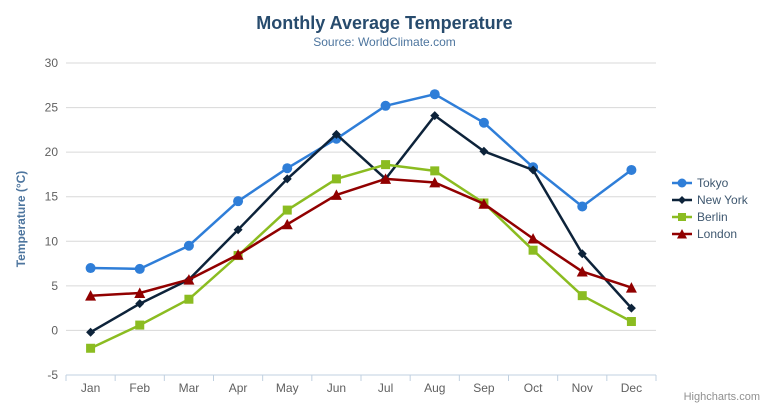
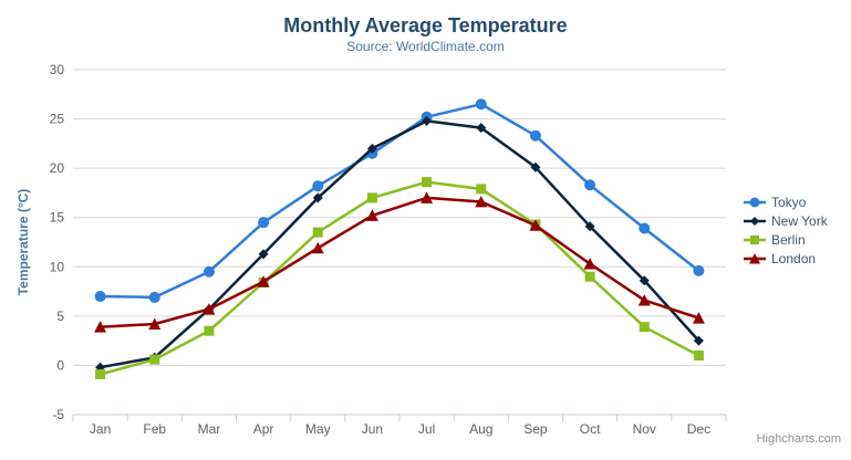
Berlin/Jan: -2 -> -1
New York/Feb: 3 -> 1
New York/Jul: 17 -> 25
New York/Oct: 18 -> 14
Tokyo/Dec: 18 -> 10
